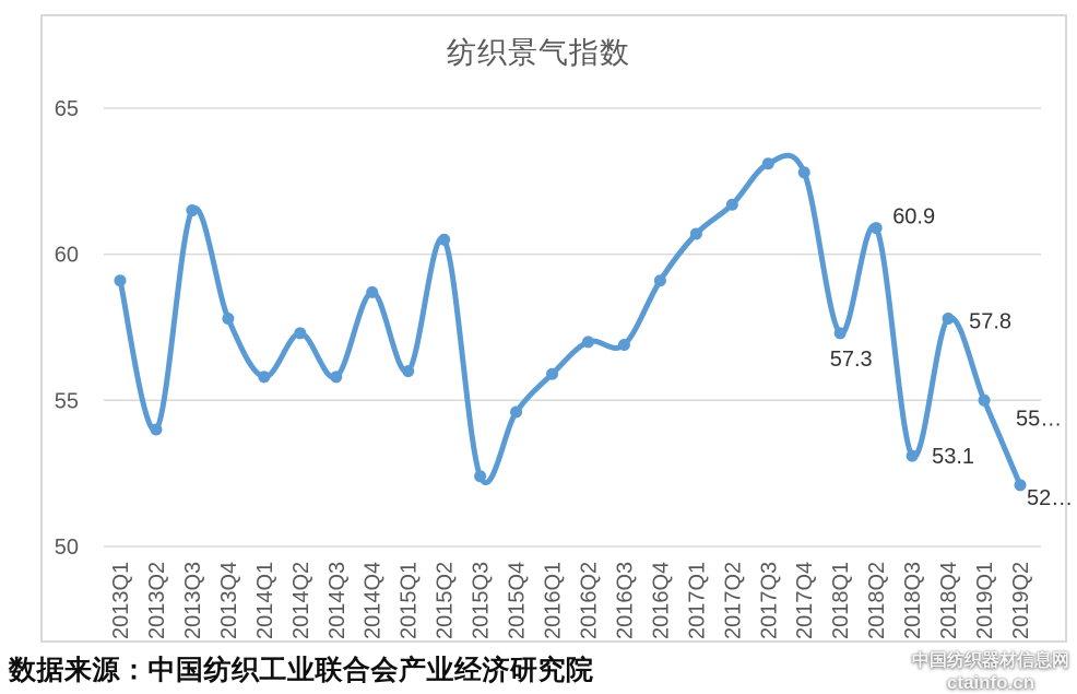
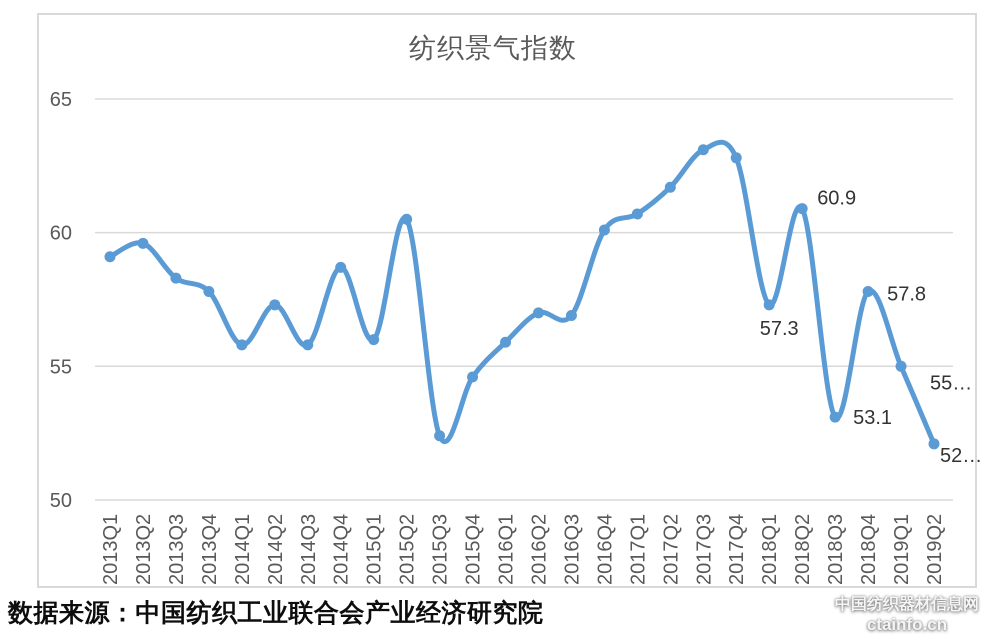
2013Q2: 54.0 -> 59.6
2013Q3: 61.5 -> 58.3
2016Q4: 59.1 -> 60.1
